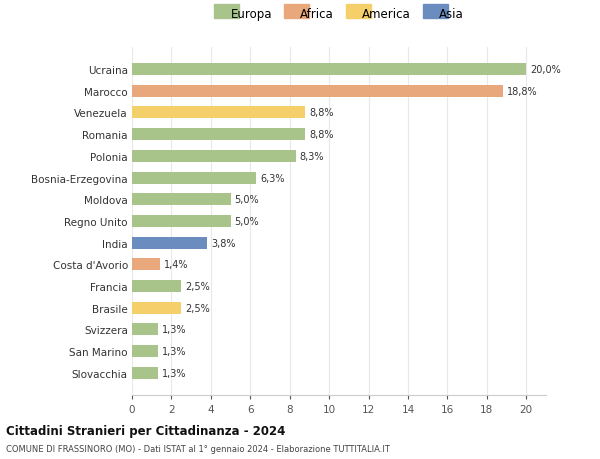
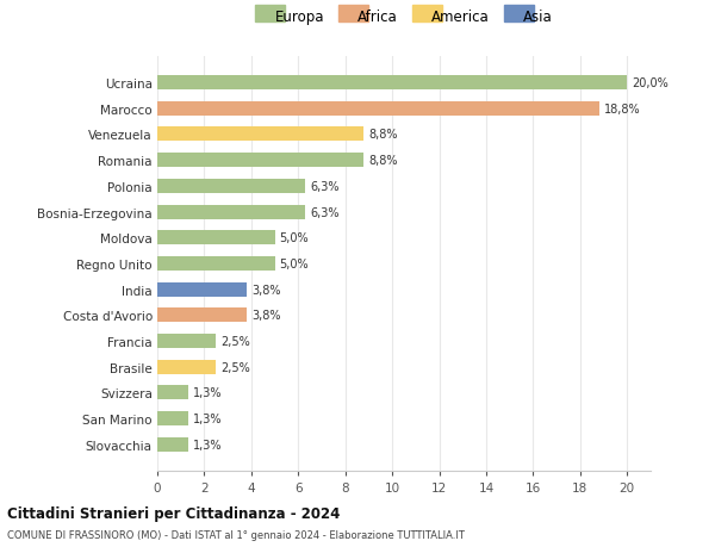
Polonia: 8,3% -> 6,3%
Costa d'Avorio: 1,4% -> 3,8%
